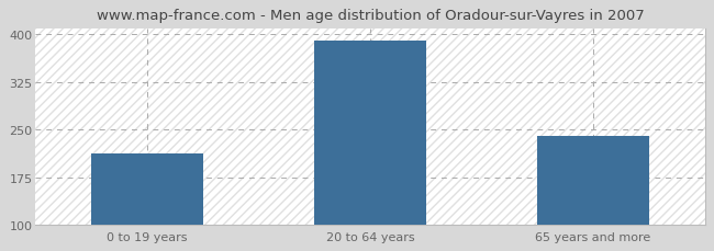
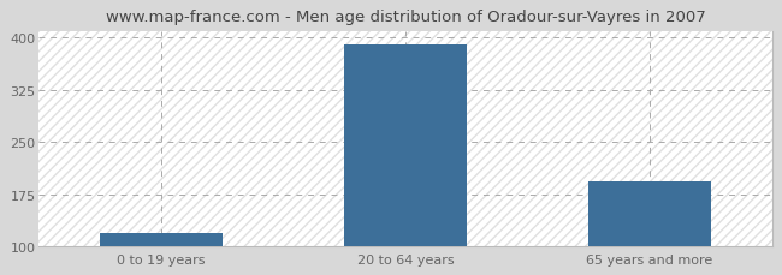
0 to 19 years: 212 -> 120
65 years and more: 240 -> 193
